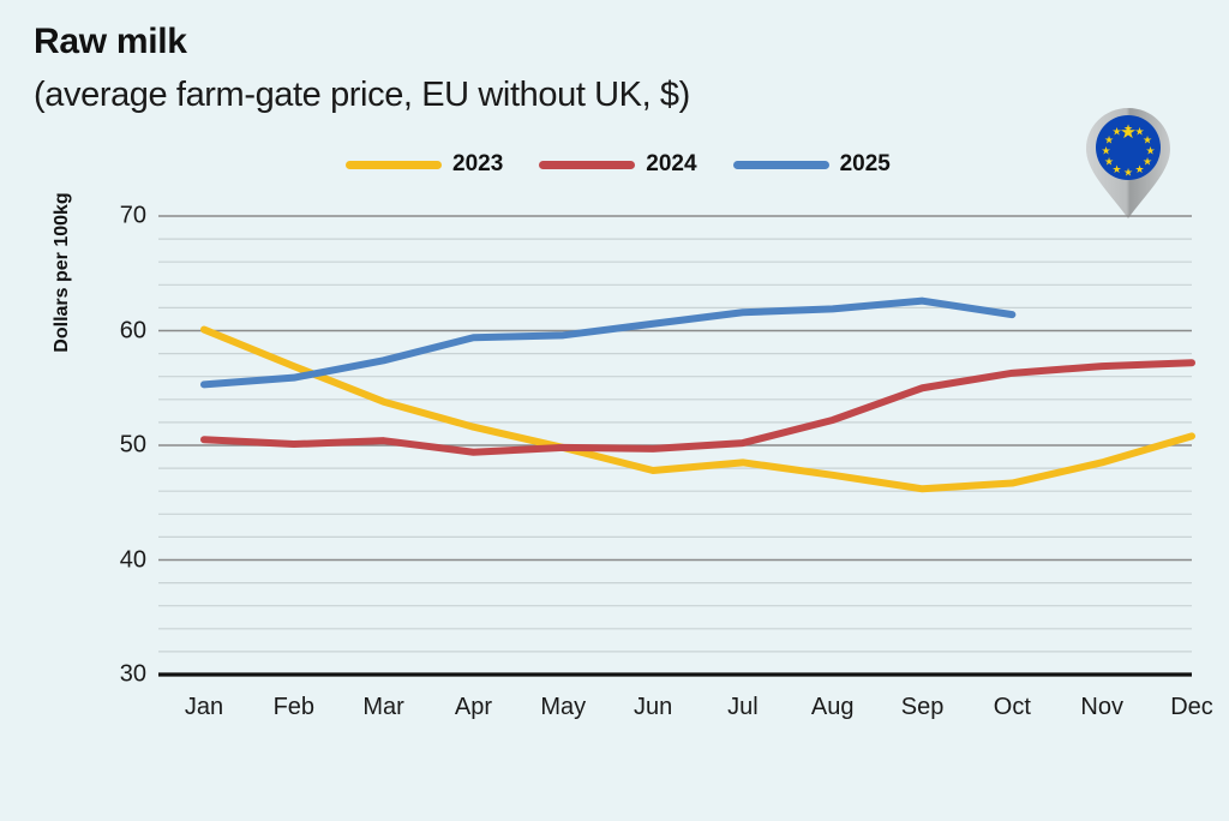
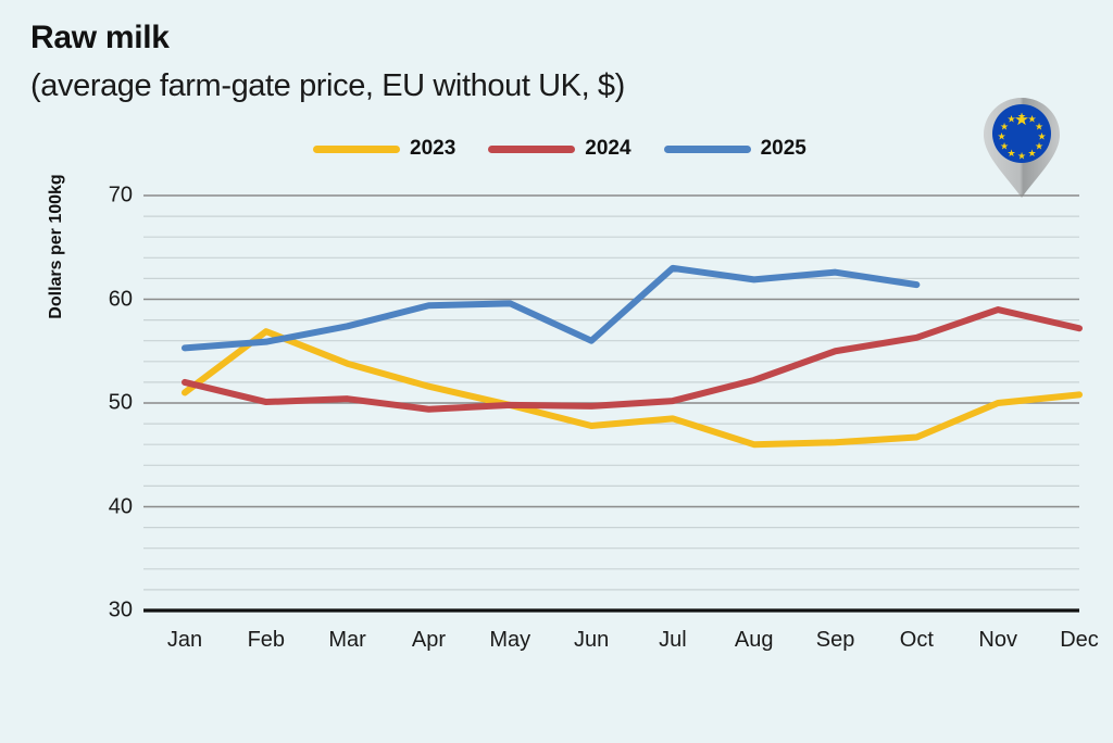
2023/Jan: 60 -> 51
2024/Jan: 50 -> 52
2025/Jun: 61 -> 56
2025/Jul: 62 -> 63
2023/Aug: 47 -> 46
2023/Nov: 48 -> 50
2024/Nov: 57 -> 59
